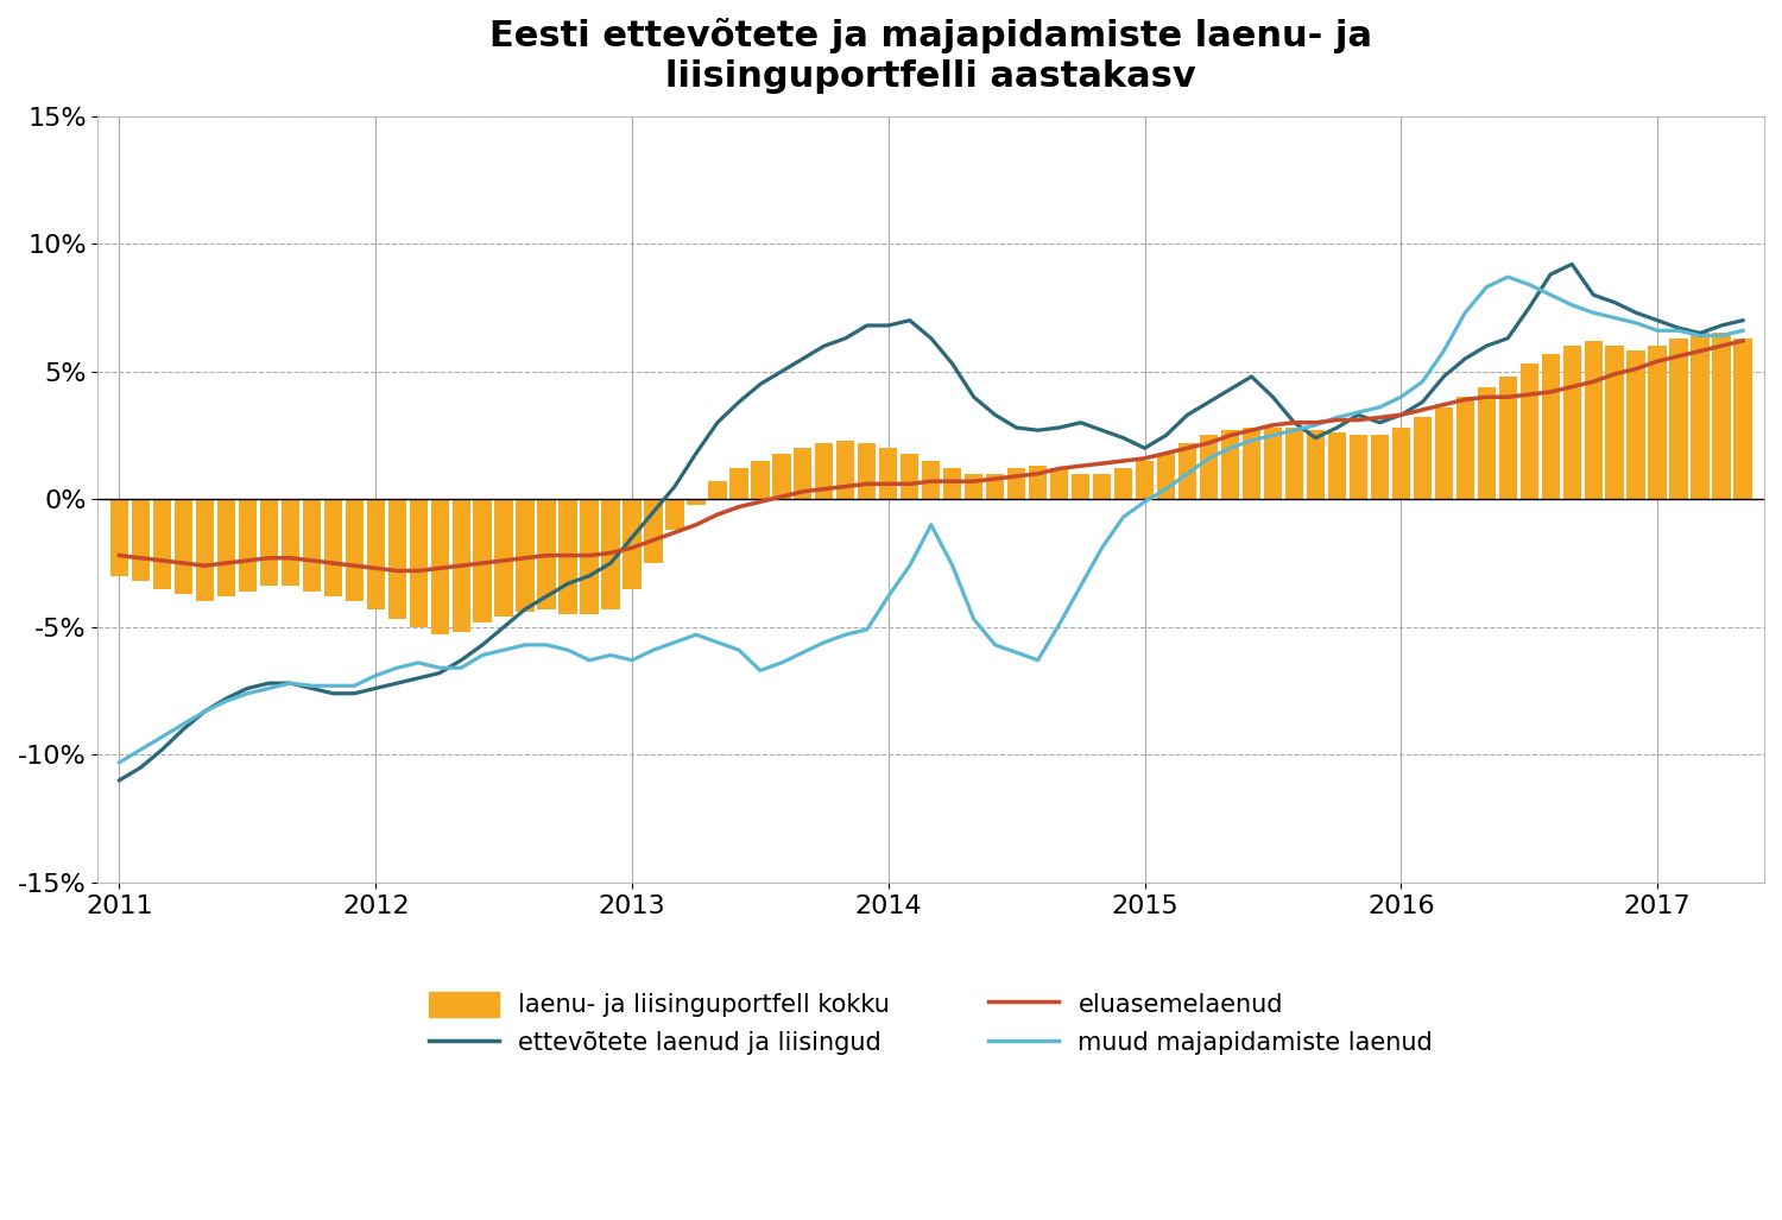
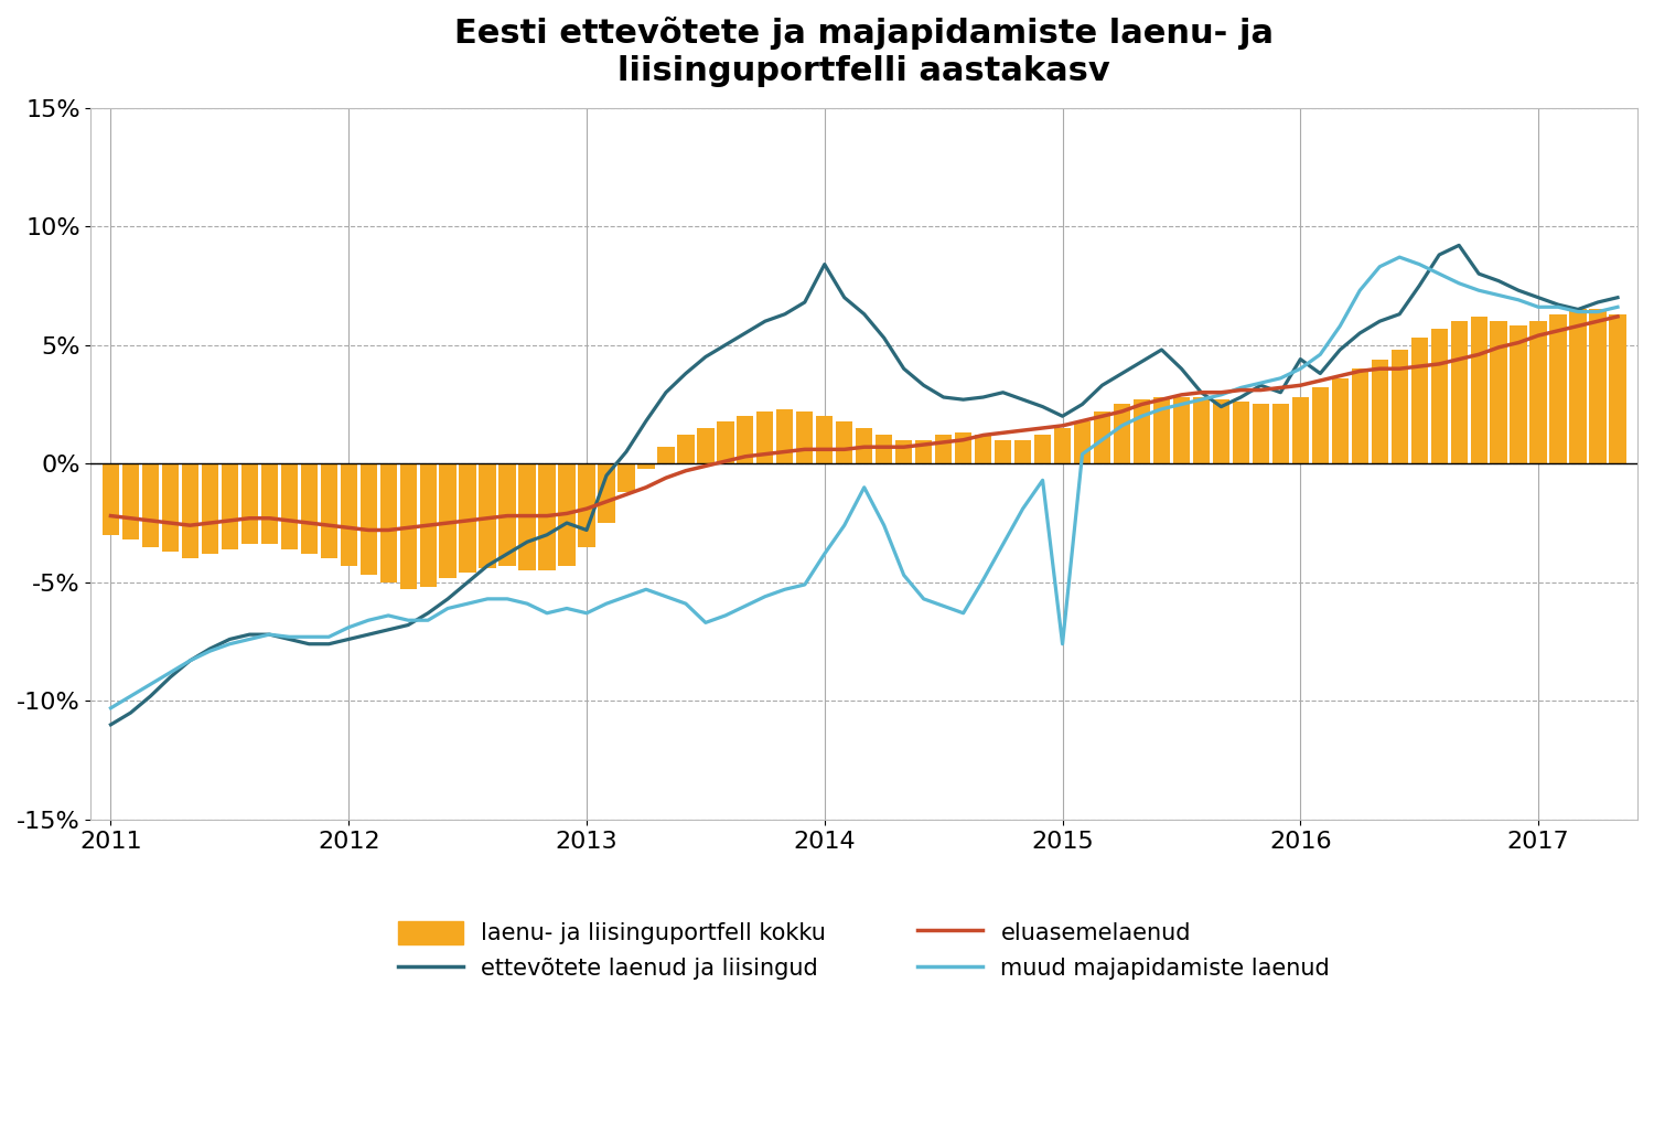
ettevõtete laenud ja liisingud/2013: -1.5% -> -2.8%
ettevõtete laenud ja liisingud/2014: 6.8% -> 8.4%
muud majapidamiste laenud/2015: -0.1% -> -7.6%
ettevõtete laenud ja liisingud/2016: 3.3% -> 4.4%
